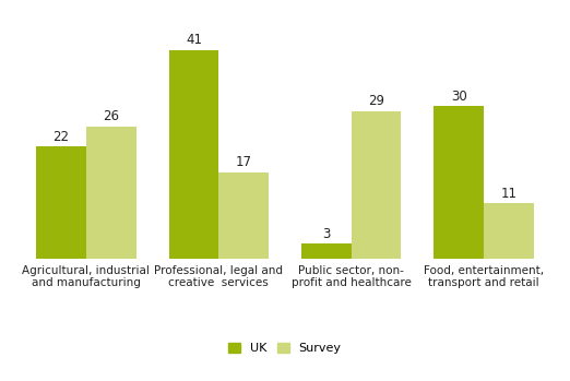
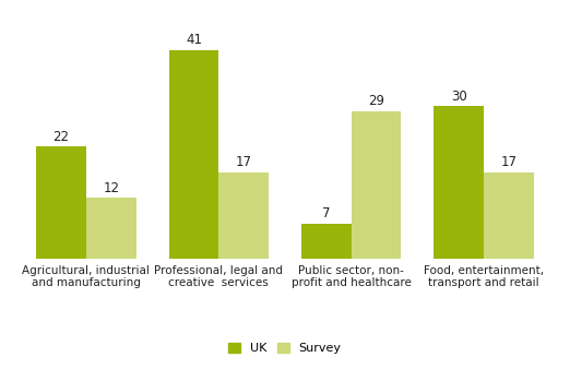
Survey/Agricultural, industrial and manufacturing: 26 -> 12
UK/Public sector, non- profit and healthcare: 3 -> 7
Survey/Food, entertainment, transport and retail: 11 -> 17
